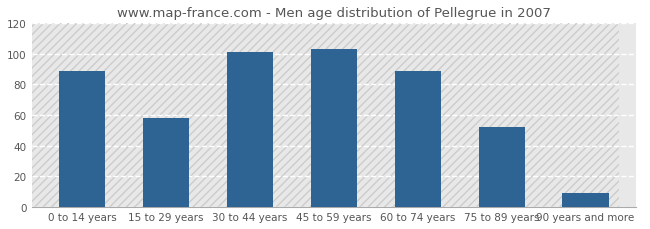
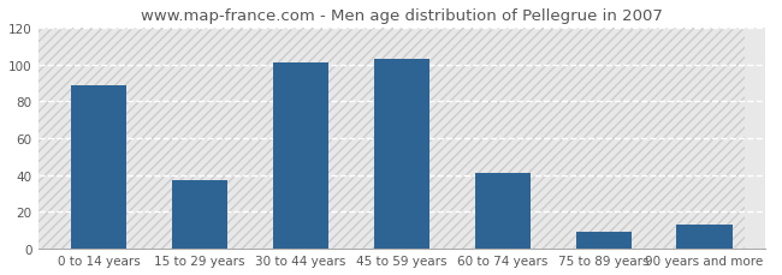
15 to 29 years: 58 -> 37
60 to 74 years: 89 -> 41
75 to 89 years: 52 -> 9
90 years and more: 9 -> 13
